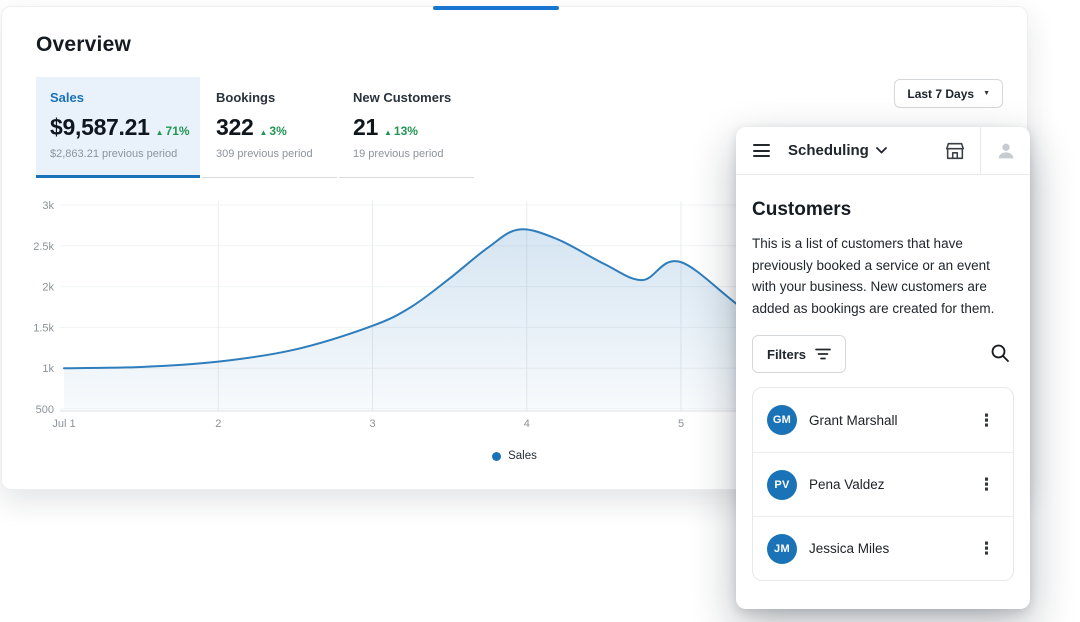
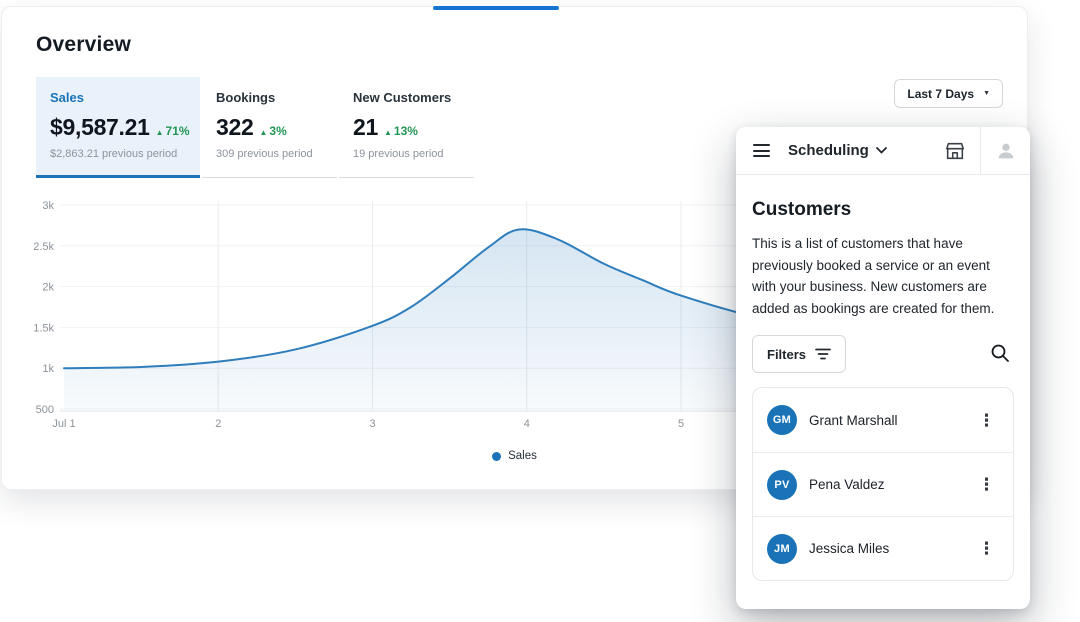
5: 2.3k -> 1.9k
